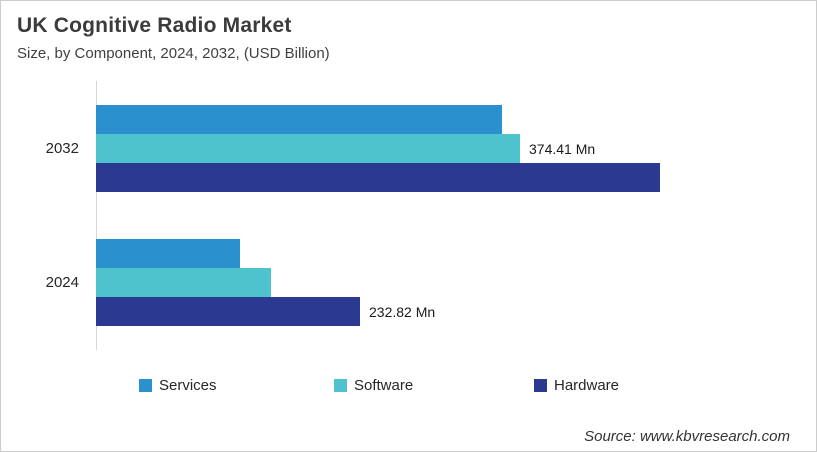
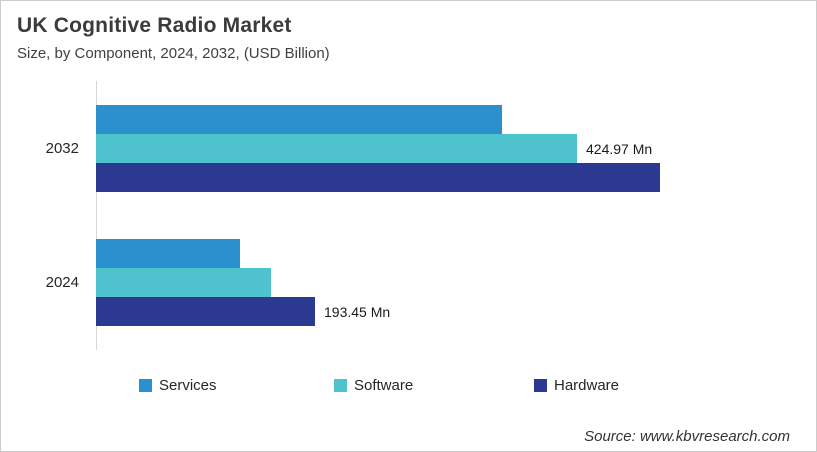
Software/2032: 374.41 -> 424.97
Hardware/2024: 232.82 -> 193.45
